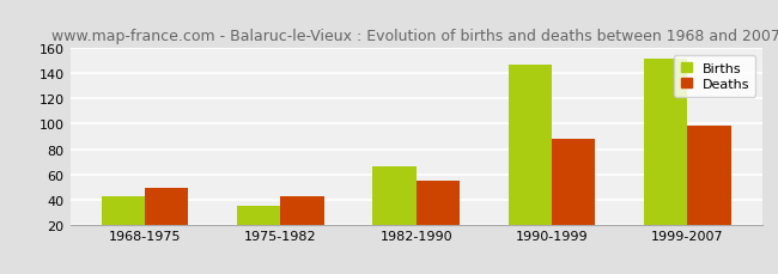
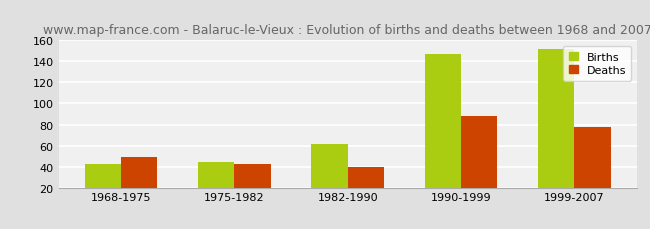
Births/1975-1982: 35 -> 44
Births/1982-1990: 66 -> 61
Deaths/1982-1990: 55 -> 40
Deaths/1999-2007: 99 -> 78
